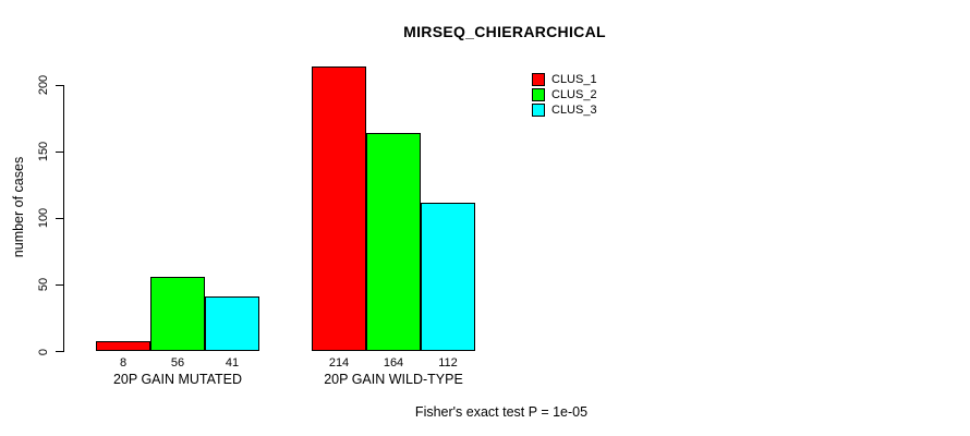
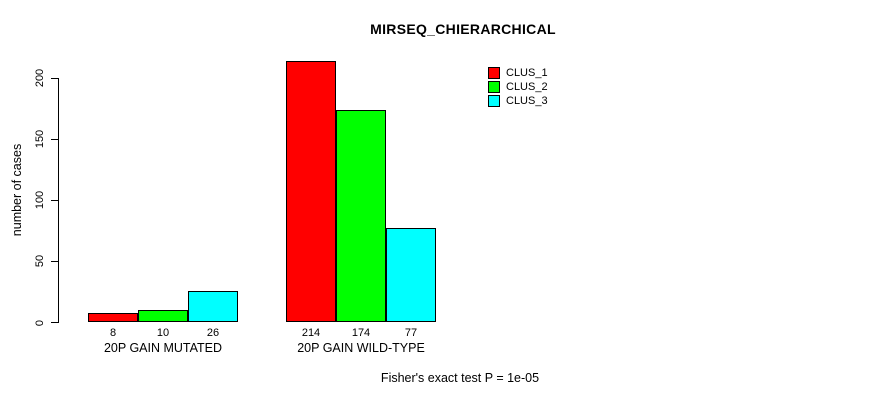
CLUS_2/20P GAIN MUTATED: 56 -> 10
CLUS_3/20P GAIN MUTATED: 41 -> 26
CLUS_2/20P GAIN WILD-TYPE: 164 -> 174
CLUS_3/20P GAIN WILD-TYPE: 112 -> 77
